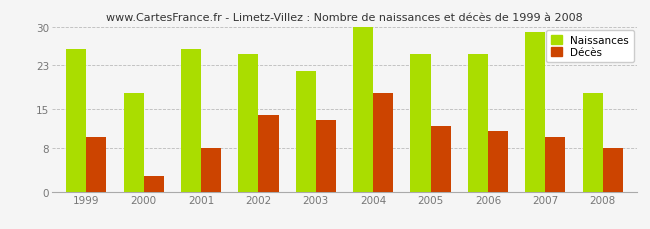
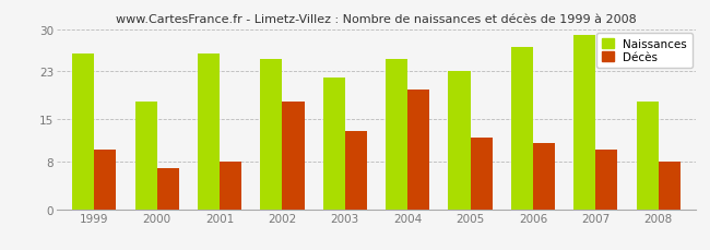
Décès/2000: 3 -> 7
Décès/2002: 14 -> 18
Naissances/2004: 30 -> 25
Décès/2004: 18 -> 20
Naissances/2005: 25 -> 23
Naissances/2006: 25 -> 27
